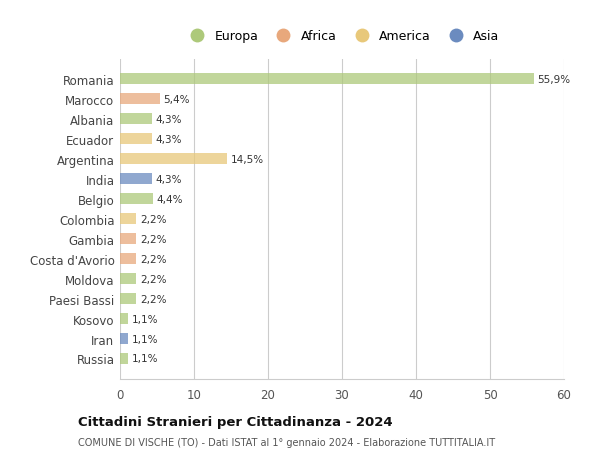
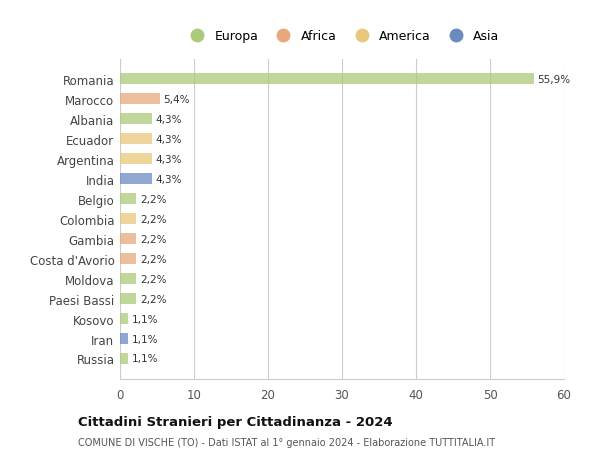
Argentina: 14,5% -> 4,3%
Belgio: 4,4% -> 2,2%
